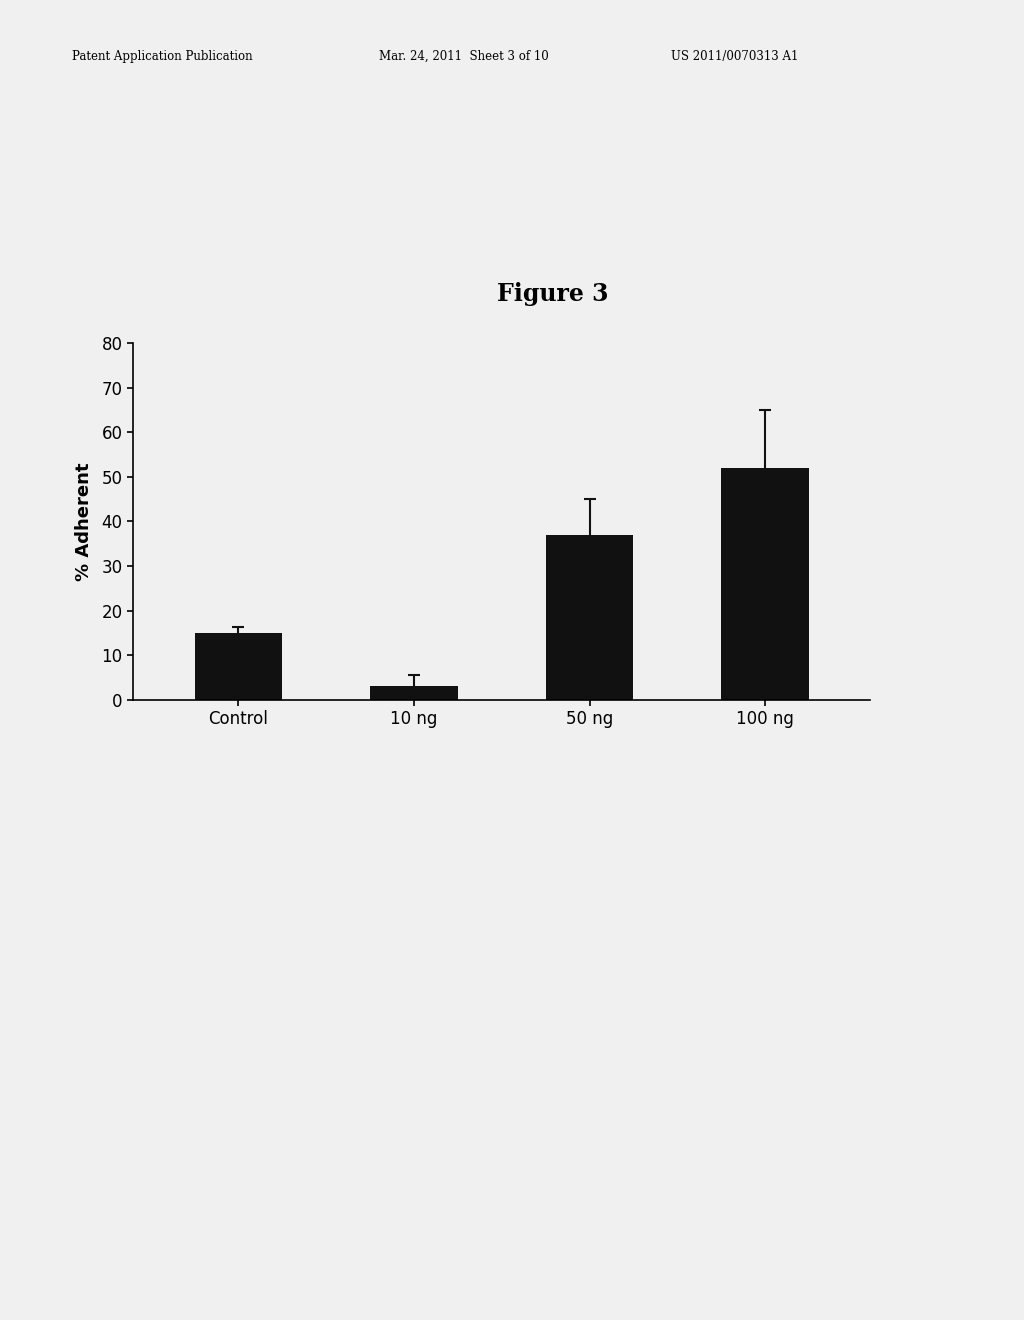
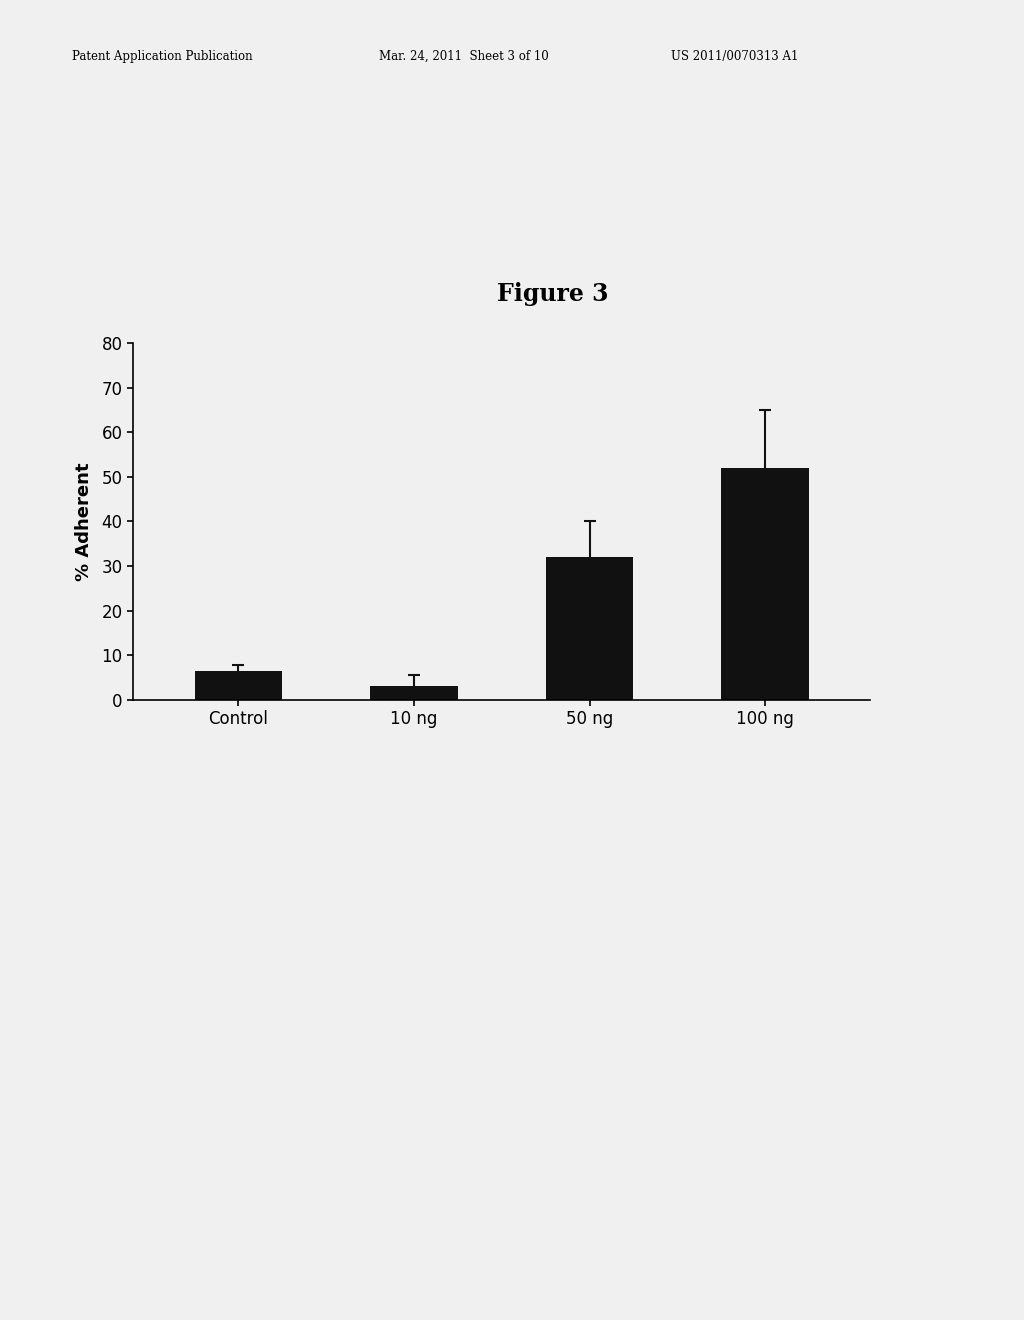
Control: 15.0 -> 6.5
50 ng: 37.0 -> 32.0
